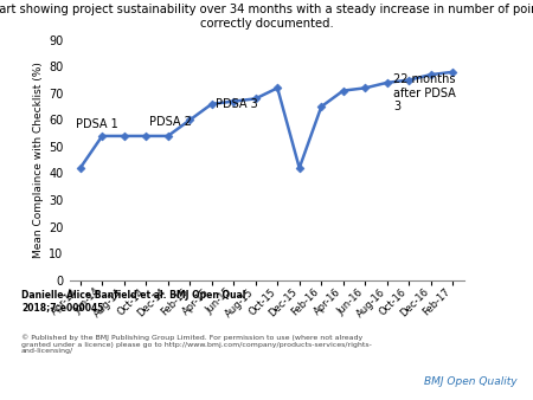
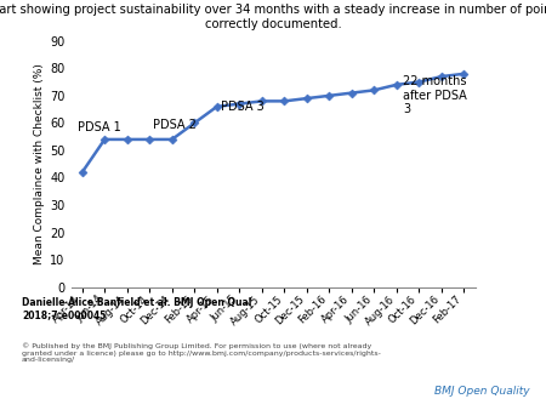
Oct-15: 72 -> 68
Dec-15: 42 -> 69
Feb-16: 65 -> 70
